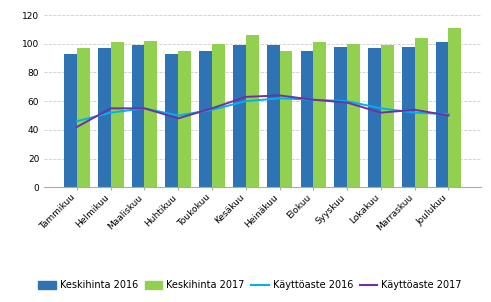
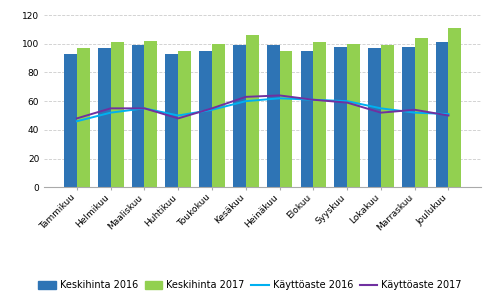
Käyttöaste 2017/Tammikuu: 42 -> 48
